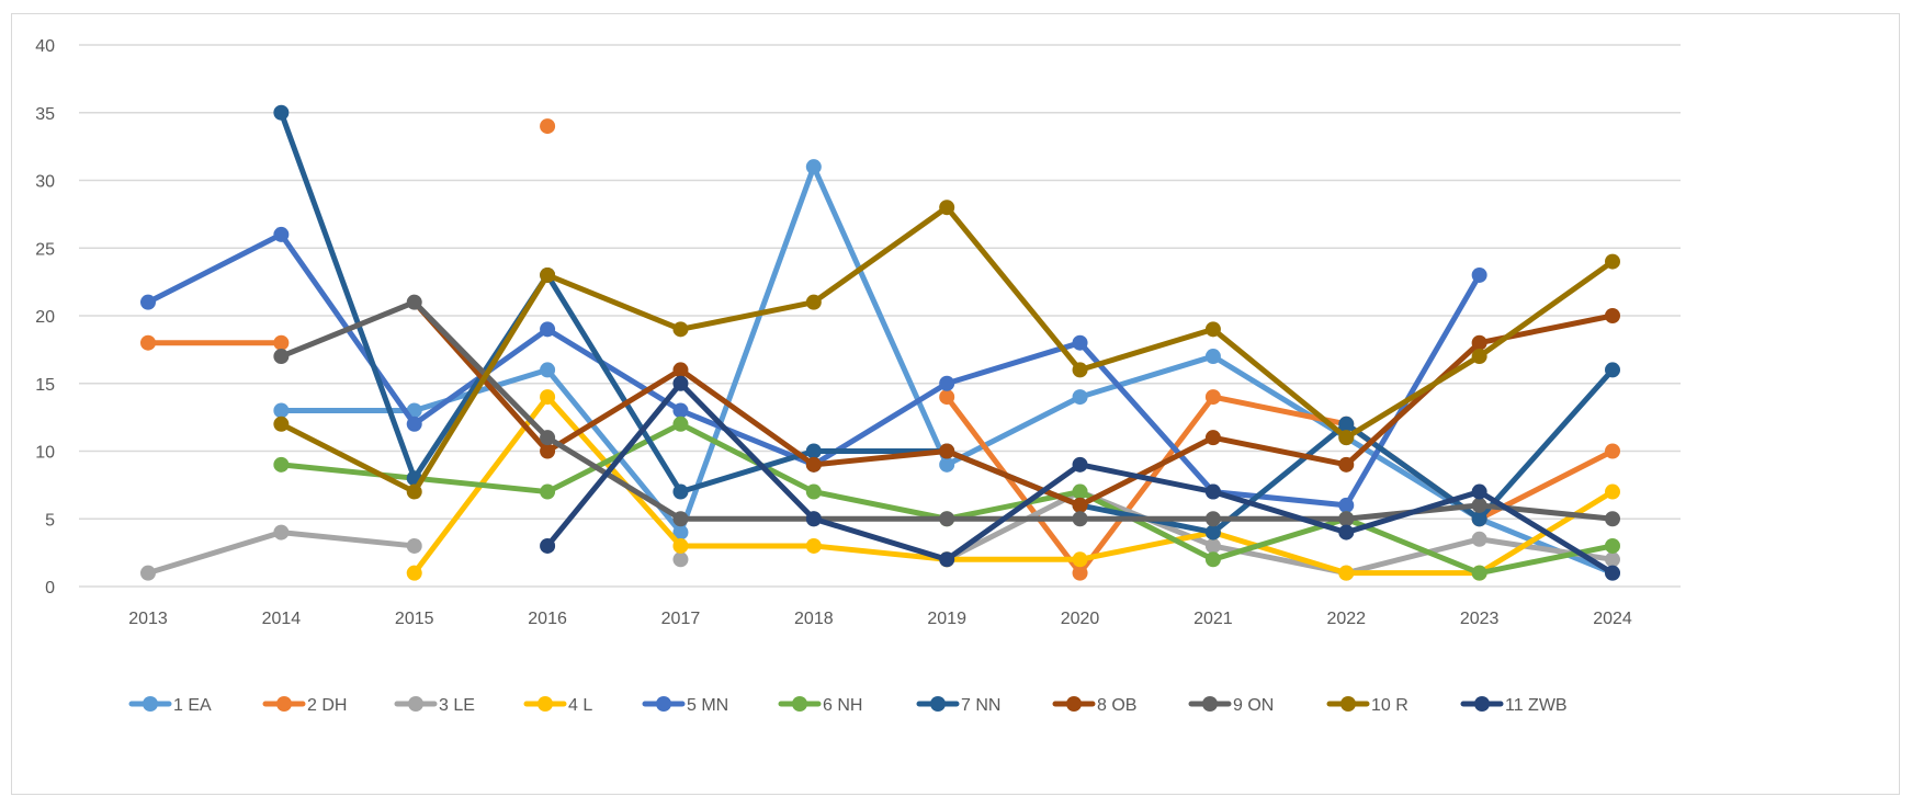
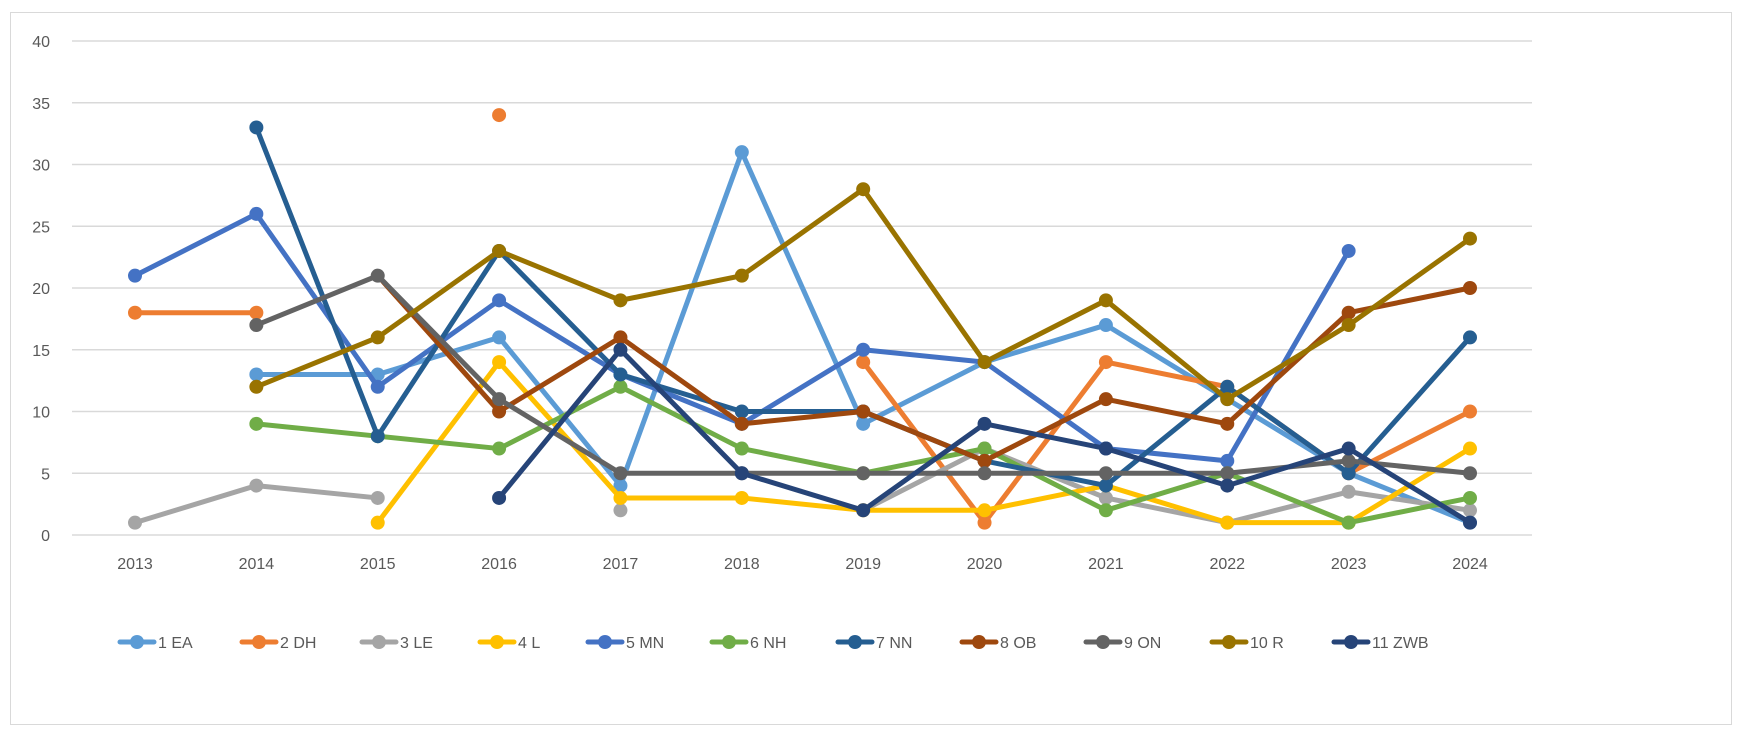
7 NN/2014: 35 -> 33
10 R/2015: 7 -> 16
7 NN/2017: 7 -> 13
5 MN/2020: 18 -> 14
10 R/2020: 16 -> 14
